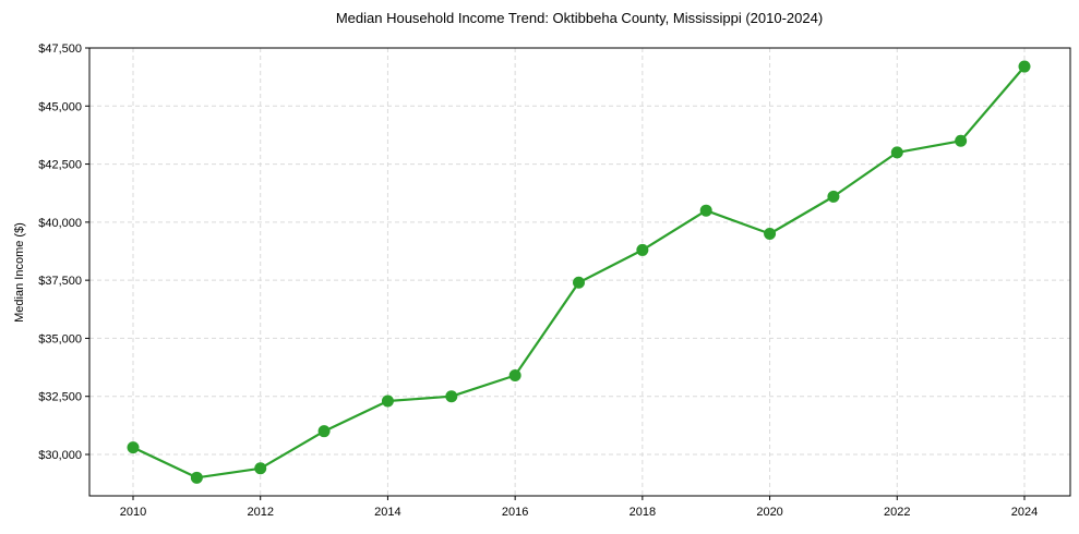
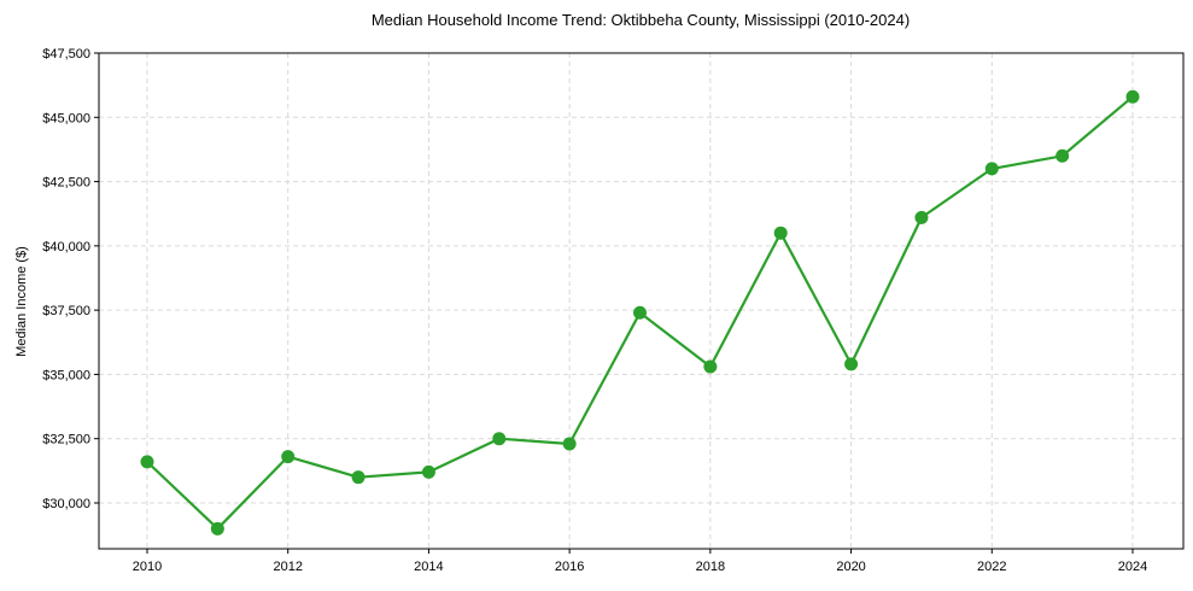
2010: $30300 -> $31600
2012: $29400 -> $31800
2014: $32300 -> $31200
2016: $33400 -> $32300
2018: $38800 -> $35300
2020: $39500 -> $35400
2024: $46700 -> $45800
